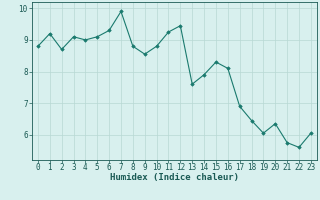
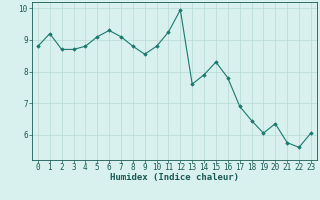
3: 9.10 -> 8.70
4: 9.00 -> 8.80
7: 9.90 -> 9.10
12: 9.45 -> 9.95
16: 8.10 -> 7.80
